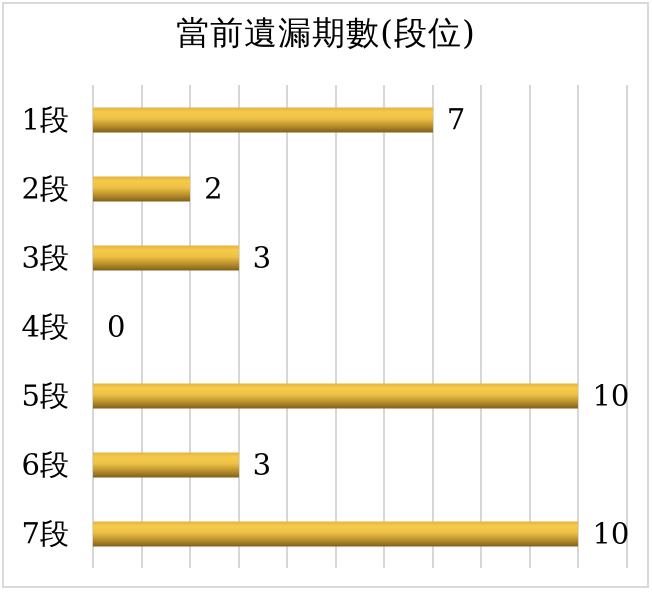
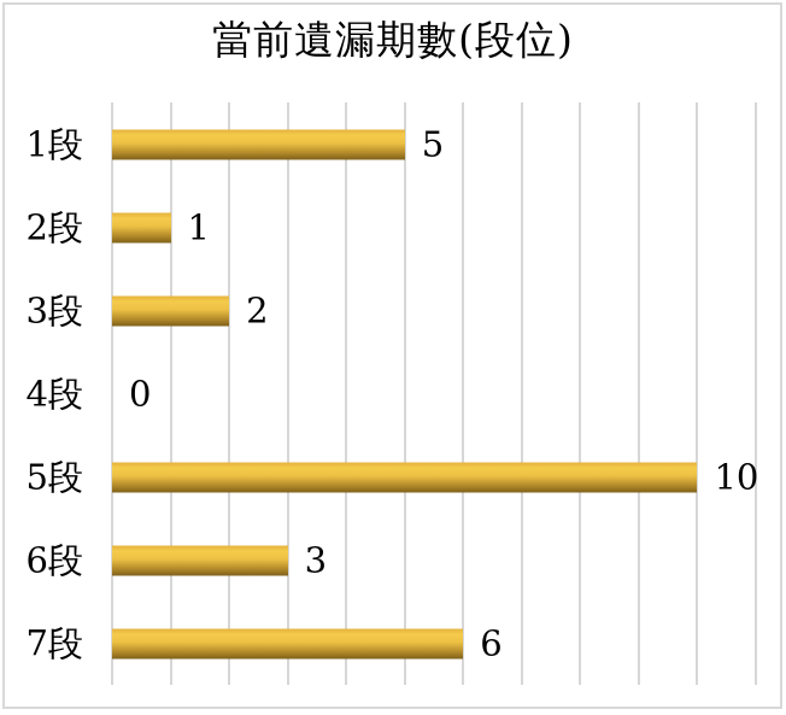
1段: 7 -> 5
2段: 2 -> 1
3段: 3 -> 2
7段: 10 -> 6
